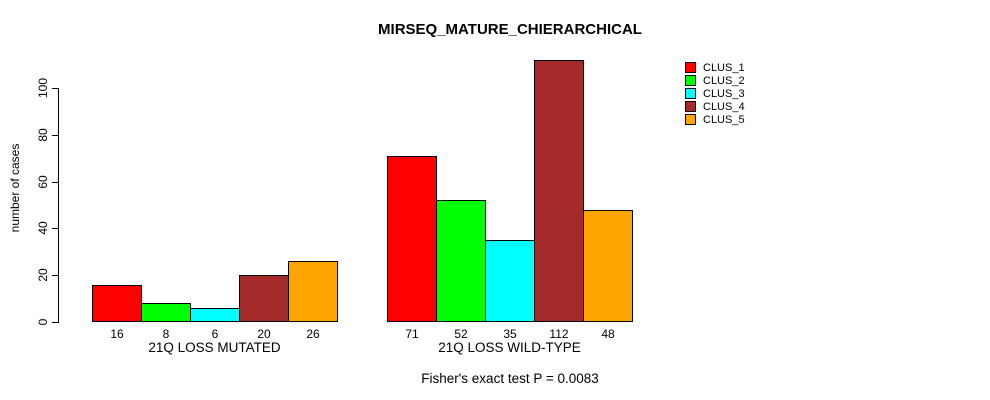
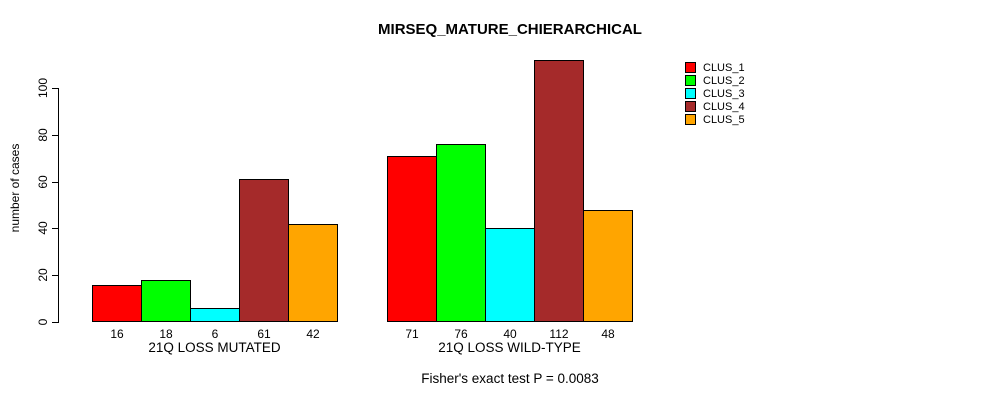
CLUS_2/21Q LOSS MUTATED: 8 -> 18
CLUS_4/21Q LOSS MUTATED: 20 -> 61
CLUS_5/21Q LOSS MUTATED: 26 -> 42
CLUS_2/21Q LOSS WILD-TYPE: 52 -> 76
CLUS_3/21Q LOSS WILD-TYPE: 35 -> 40
